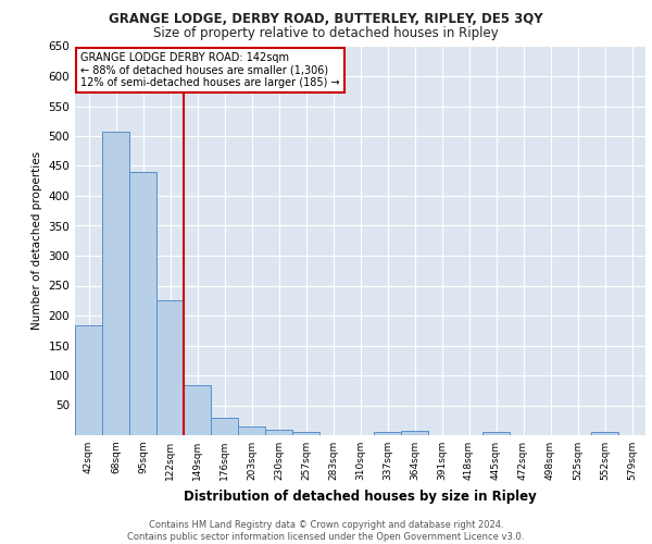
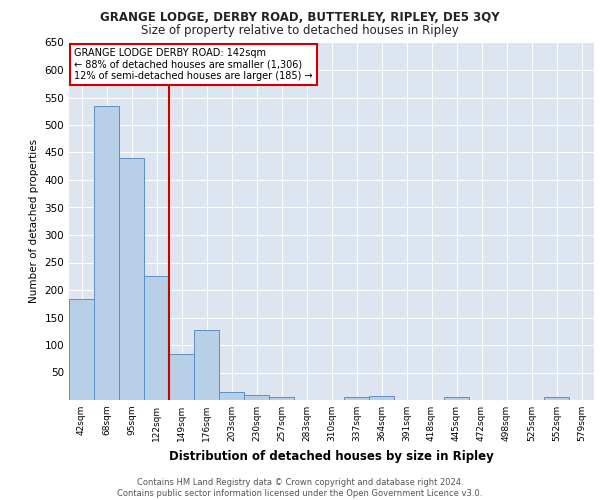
68sqm: 508 -> 534
176sqm: 29 -> 128
